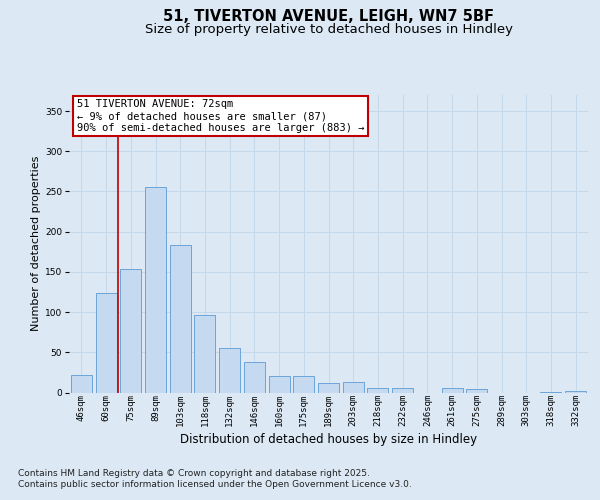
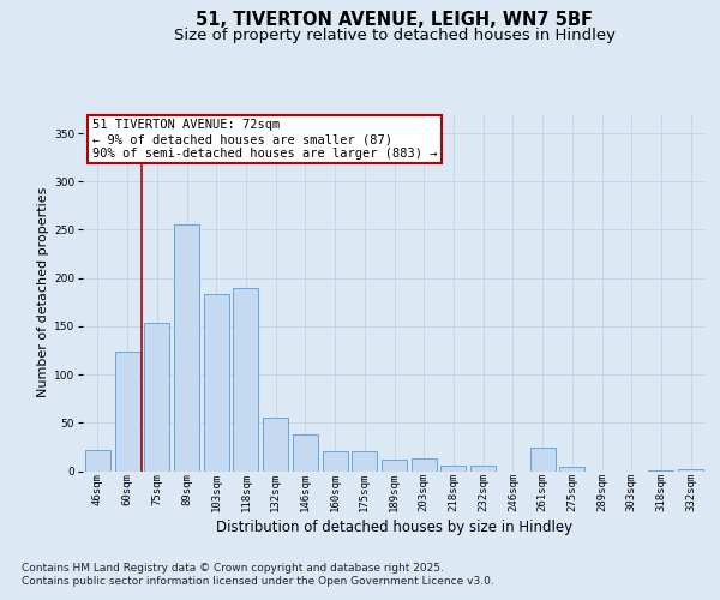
118sqm: 96 -> 190
261sqm: 5 -> 24
